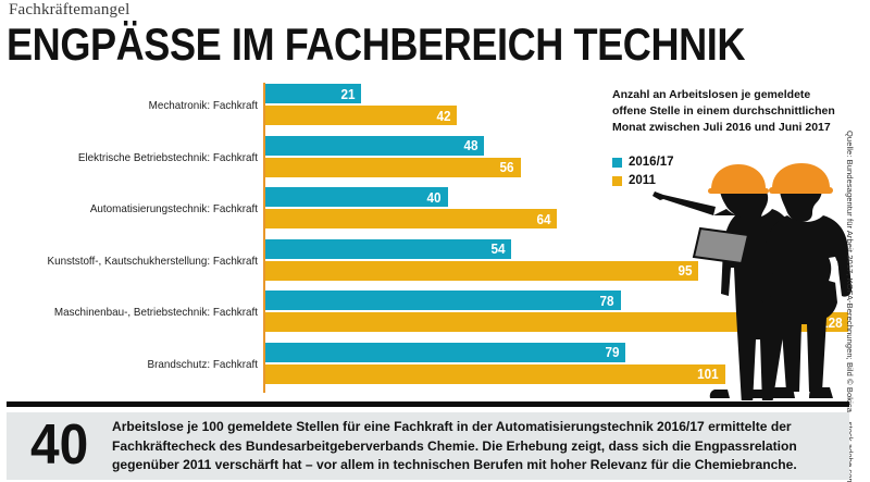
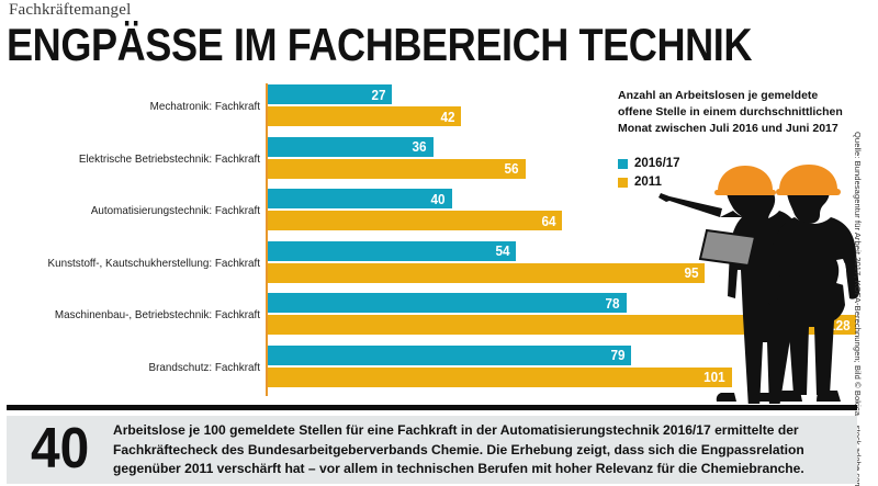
2016/17/Mechatronik: Fachkraft: 21 -> 27
2016/17/Elektrische Betriebstechnik: Fachkraft: 48 -> 36
